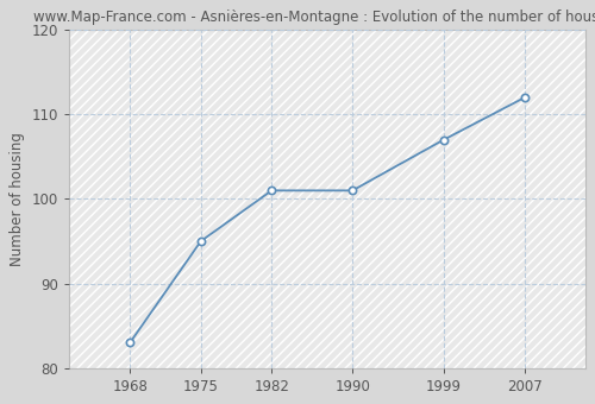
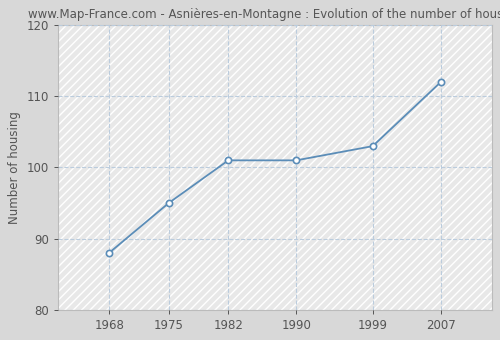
1968: 83 -> 88
1999: 107 -> 103
